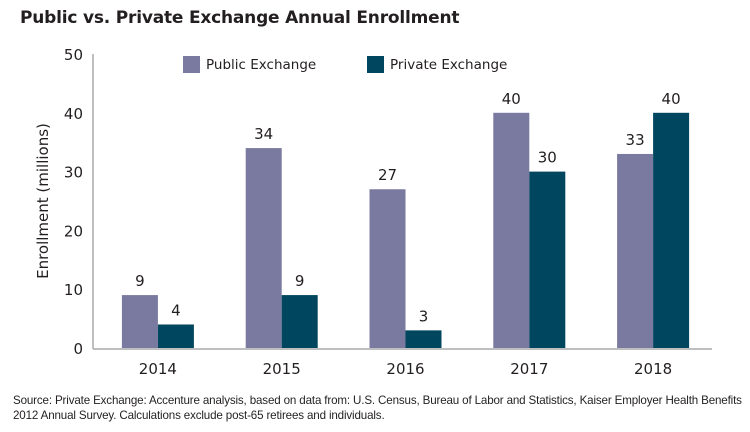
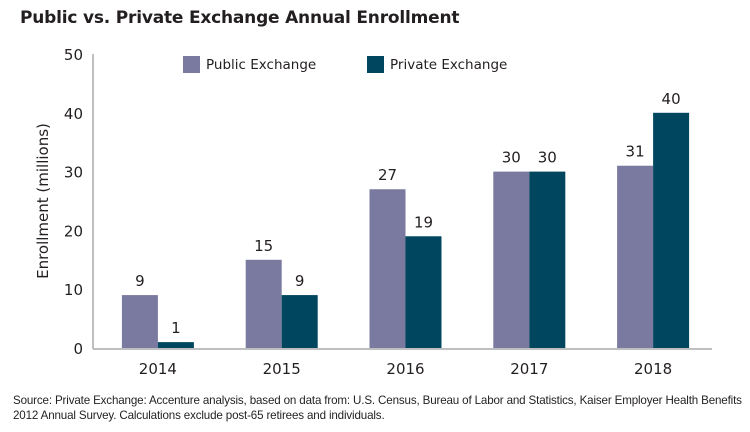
Private Exchange/2014: 4 -> 1
Public Exchange/2015: 34 -> 15
Private Exchange/2016: 3 -> 19
Public Exchange/2017: 40 -> 30
Public Exchange/2018: 33 -> 31
